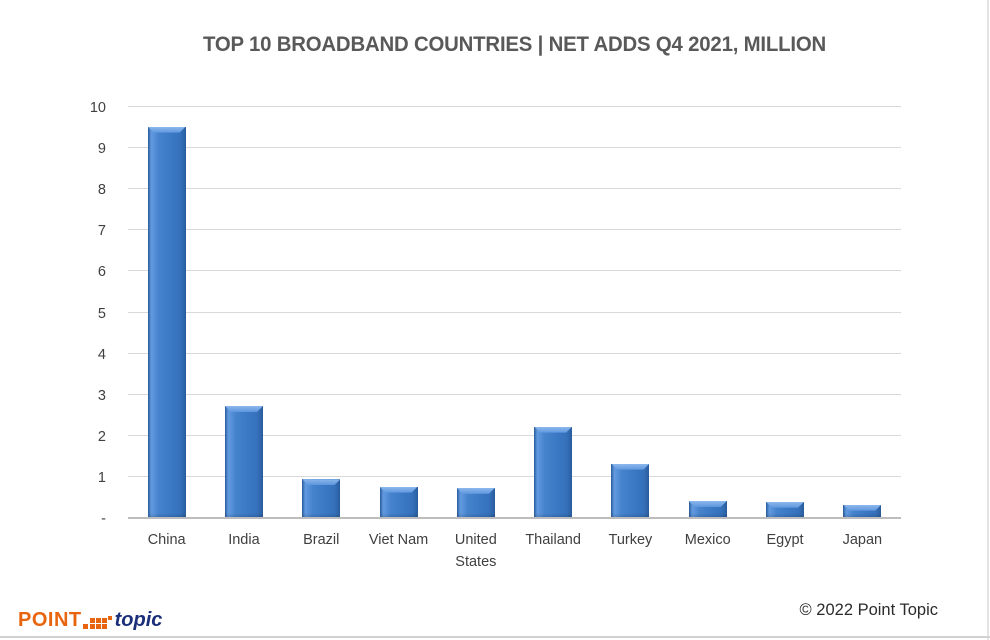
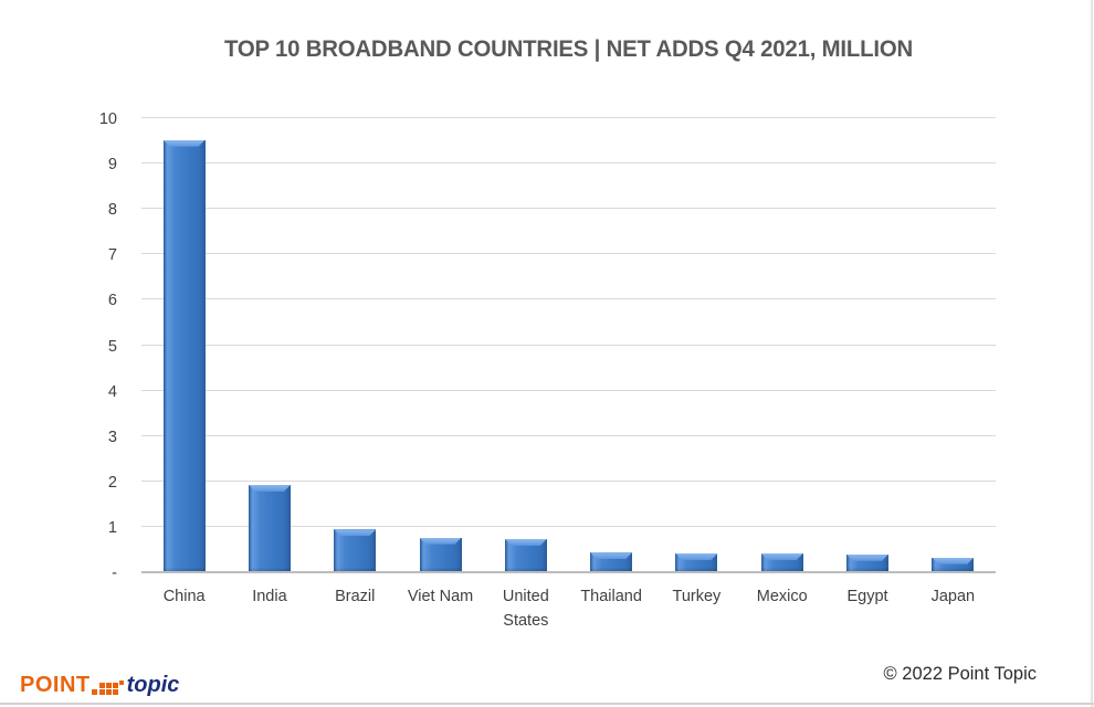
India: 2.7 -> 1.9
Thailand: 2.2 -> 0.4
Turkey: 1.3 -> 0.4
